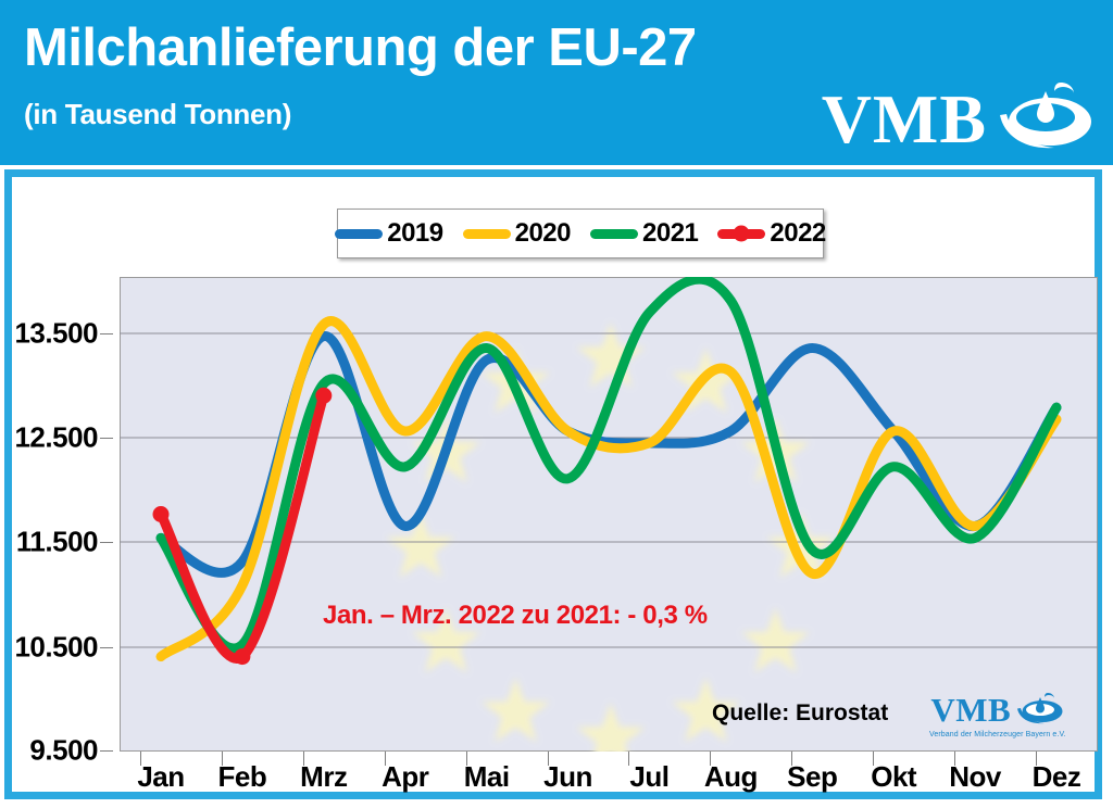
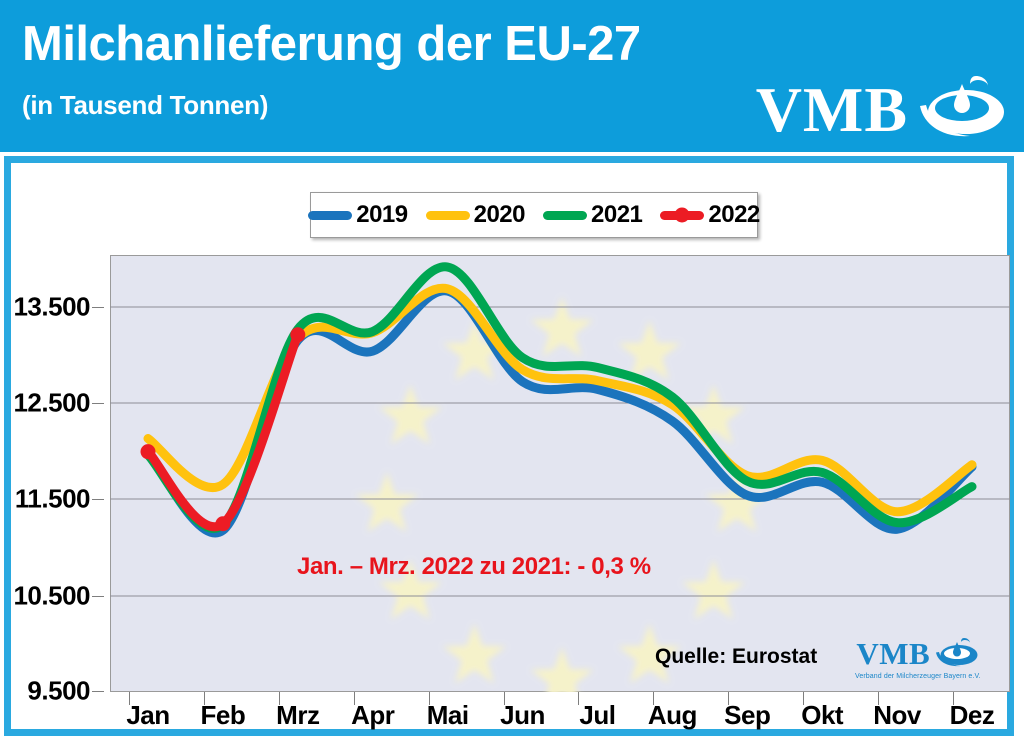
2019/Jan: 11300 -> 11700
2020/Jan: 10300 -> 11800
2021/Jan: 11300 -> 11700
2022/Jan: 11500 -> 11700
2019/Feb: 11100 -> 11000
2020/Feb: 10900 -> 11400
2021/Feb: 10400 -> 11000
2022/Feb: 10300 -> 11000
2019/Mrz: 13000 -> 12700
2020/Mrz: 13100 -> 12700
2021/Mrz: 12600 -> 12800
2022/Mrz: 12500 -> 12800
2019/Apr: 11400 -> 12600
2020/Apr: 12200 -> 12800
2021/Apr: 11900 -> 12800
2019/Mai: 12800 -> 13200
2020/Mai: 13000 -> 13200
2021/Mai: 12900 -> 13400
2019/Jun: 12200 -> 12300
2020/Jun: 12200 -> 12400
2021/Jun: 11800 -> 12600
2019/Jul: 12100 -> 12300
2020/Jul: 12100 -> 12400
2021/Jul: 13200 -> 12500
2019/Aug: 12200 -> 12000
2020/Aug: 12700 -> 12100
2021/Aug: 13300 -> 12200
2019/Sep: 12900 -> 11300
2020/Sep: 11000 -> 11500
2021/Sep: 11200 -> 11400
2019/Okt: 12200 -> 11400
2020/Okt: 12200 -> 11600
2021/Okt: 11900 -> 11500
2019/Nov: 11400 -> 11000
2020/Nov: 11400 -> 11200
2021/Nov: 11300 -> 11000
2019/Dez: 12400 -> 11600
2020/Dez: 12300 -> 11600
2021/Dez: 12400 -> 11400
